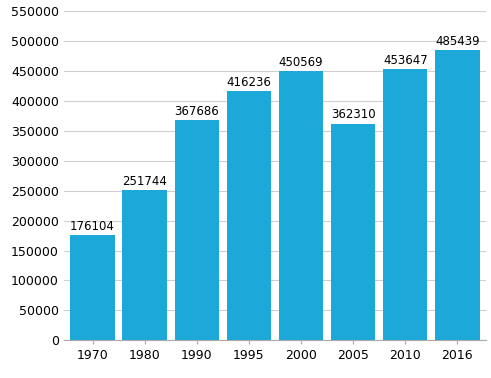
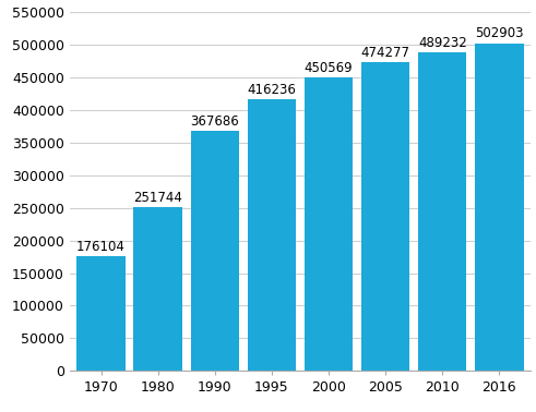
2005: 362310 -> 474277
2010: 453647 -> 489232
2016: 485439 -> 502903
